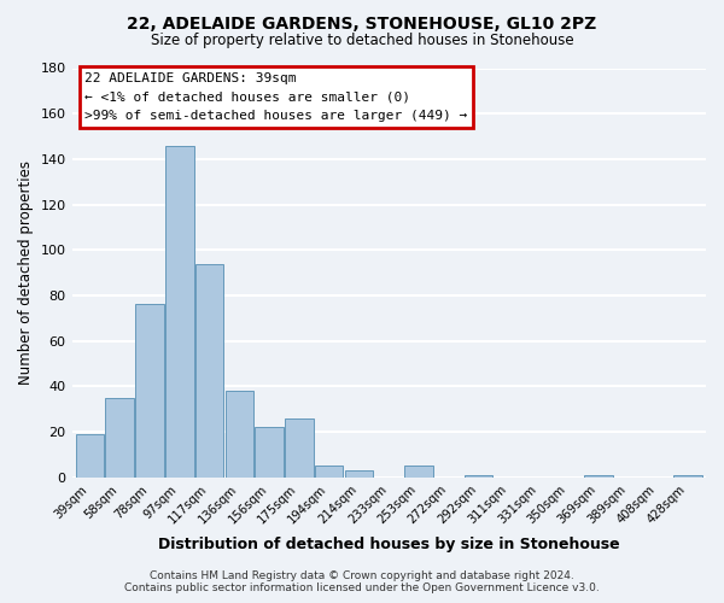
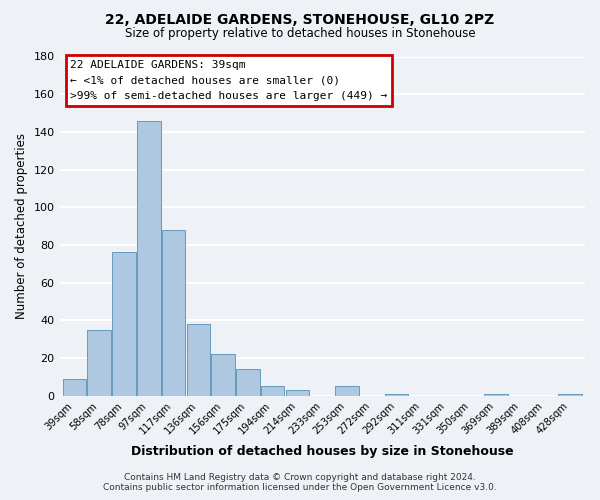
39sqm: 19 -> 9
117sqm: 94 -> 88
175sqm: 26 -> 14
